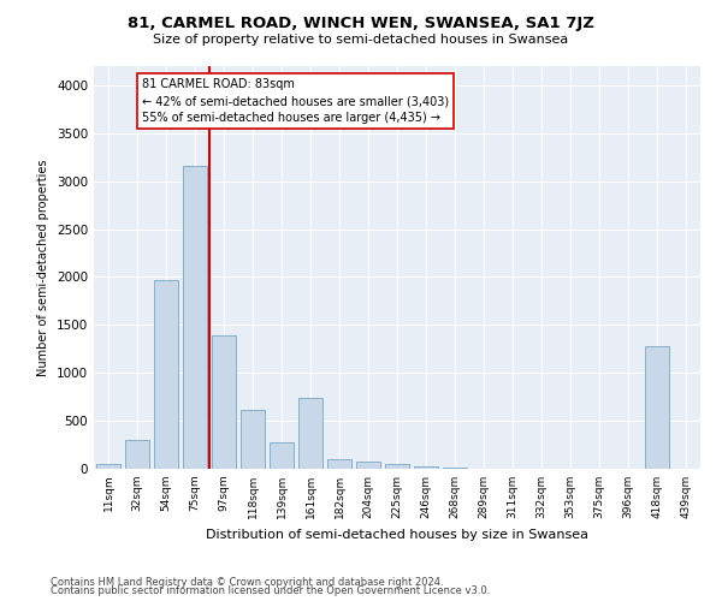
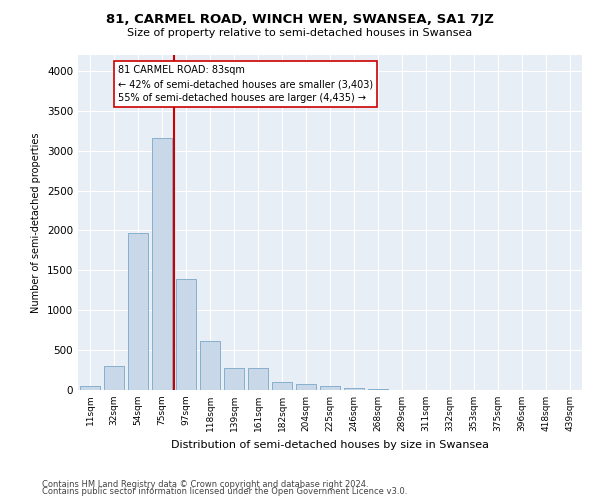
161sqm: 740 -> 280
418sqm: 1280 -> 0
